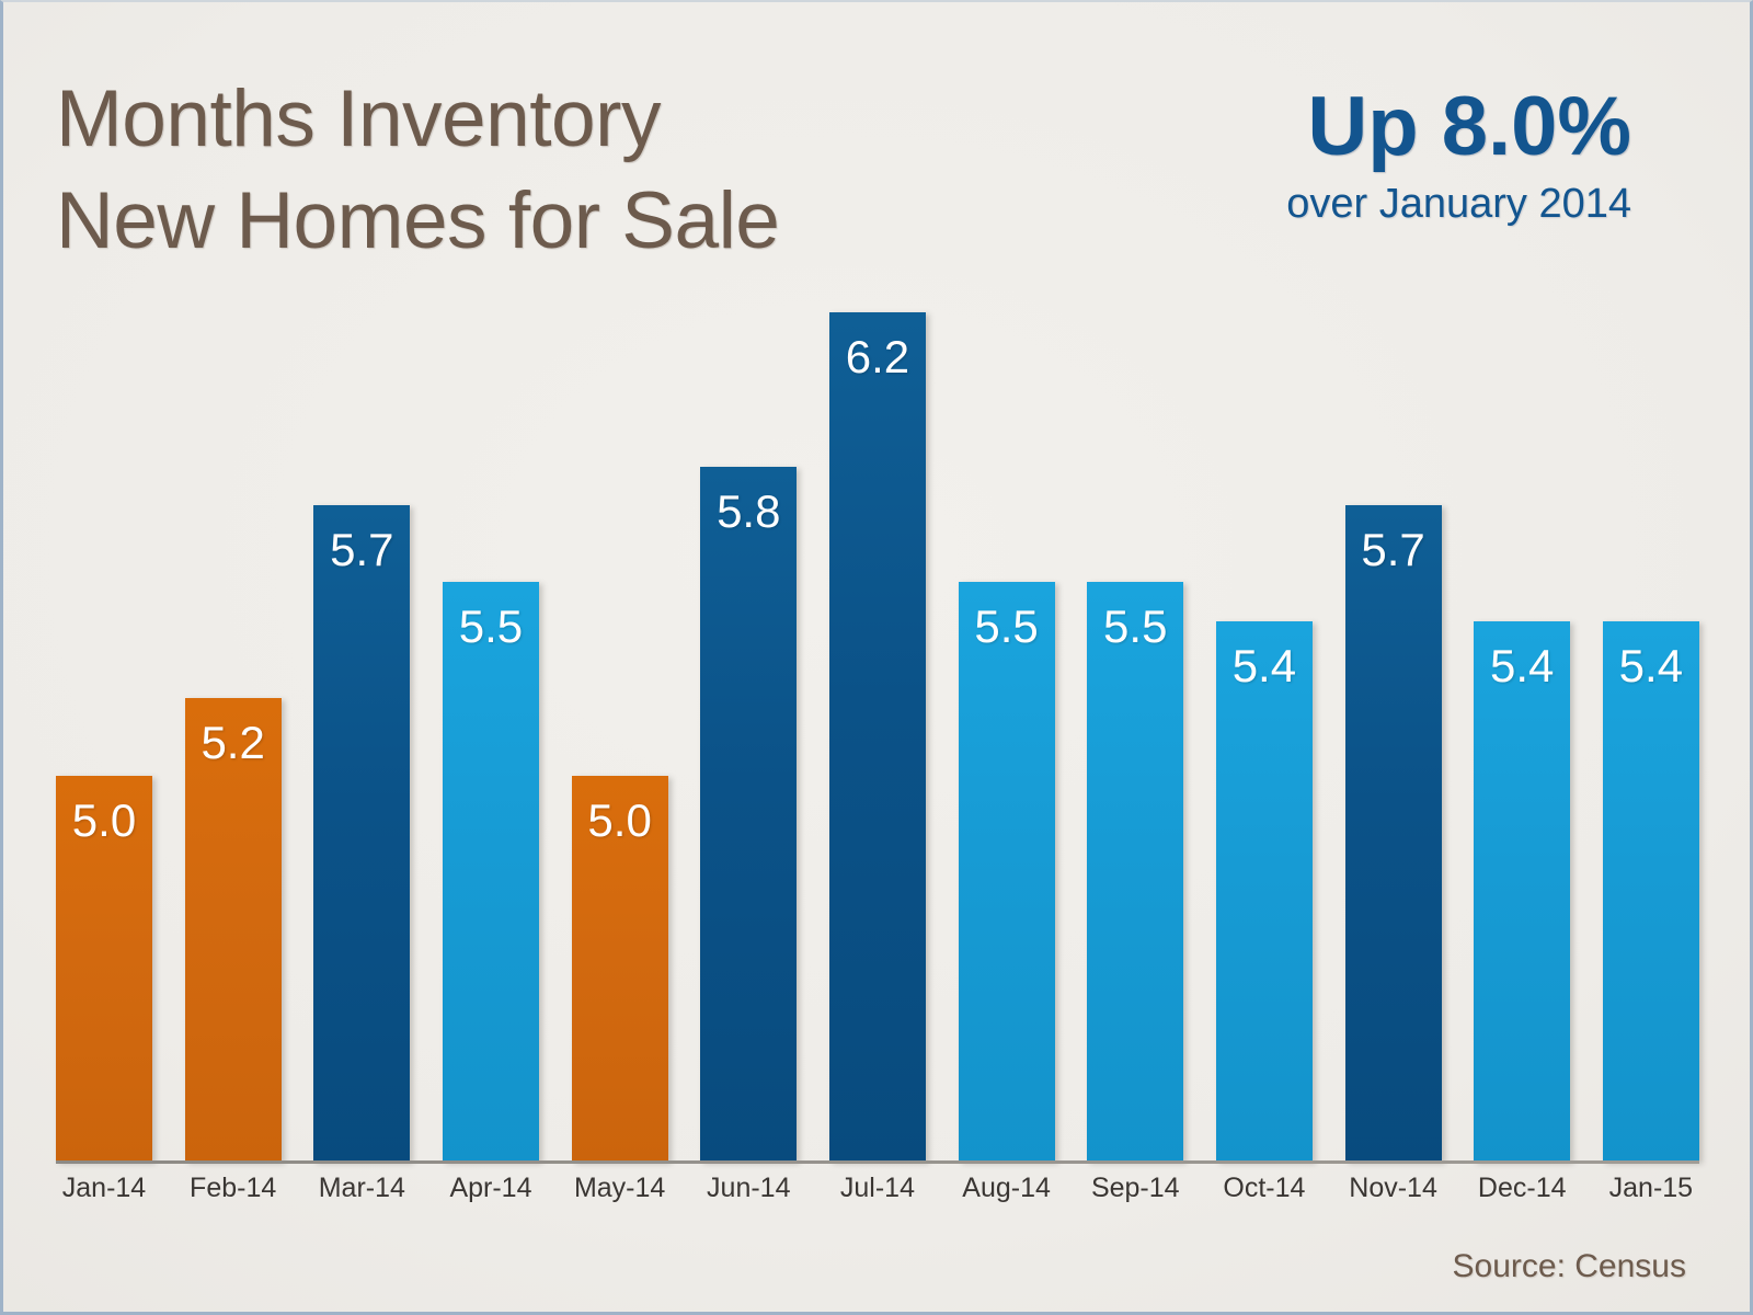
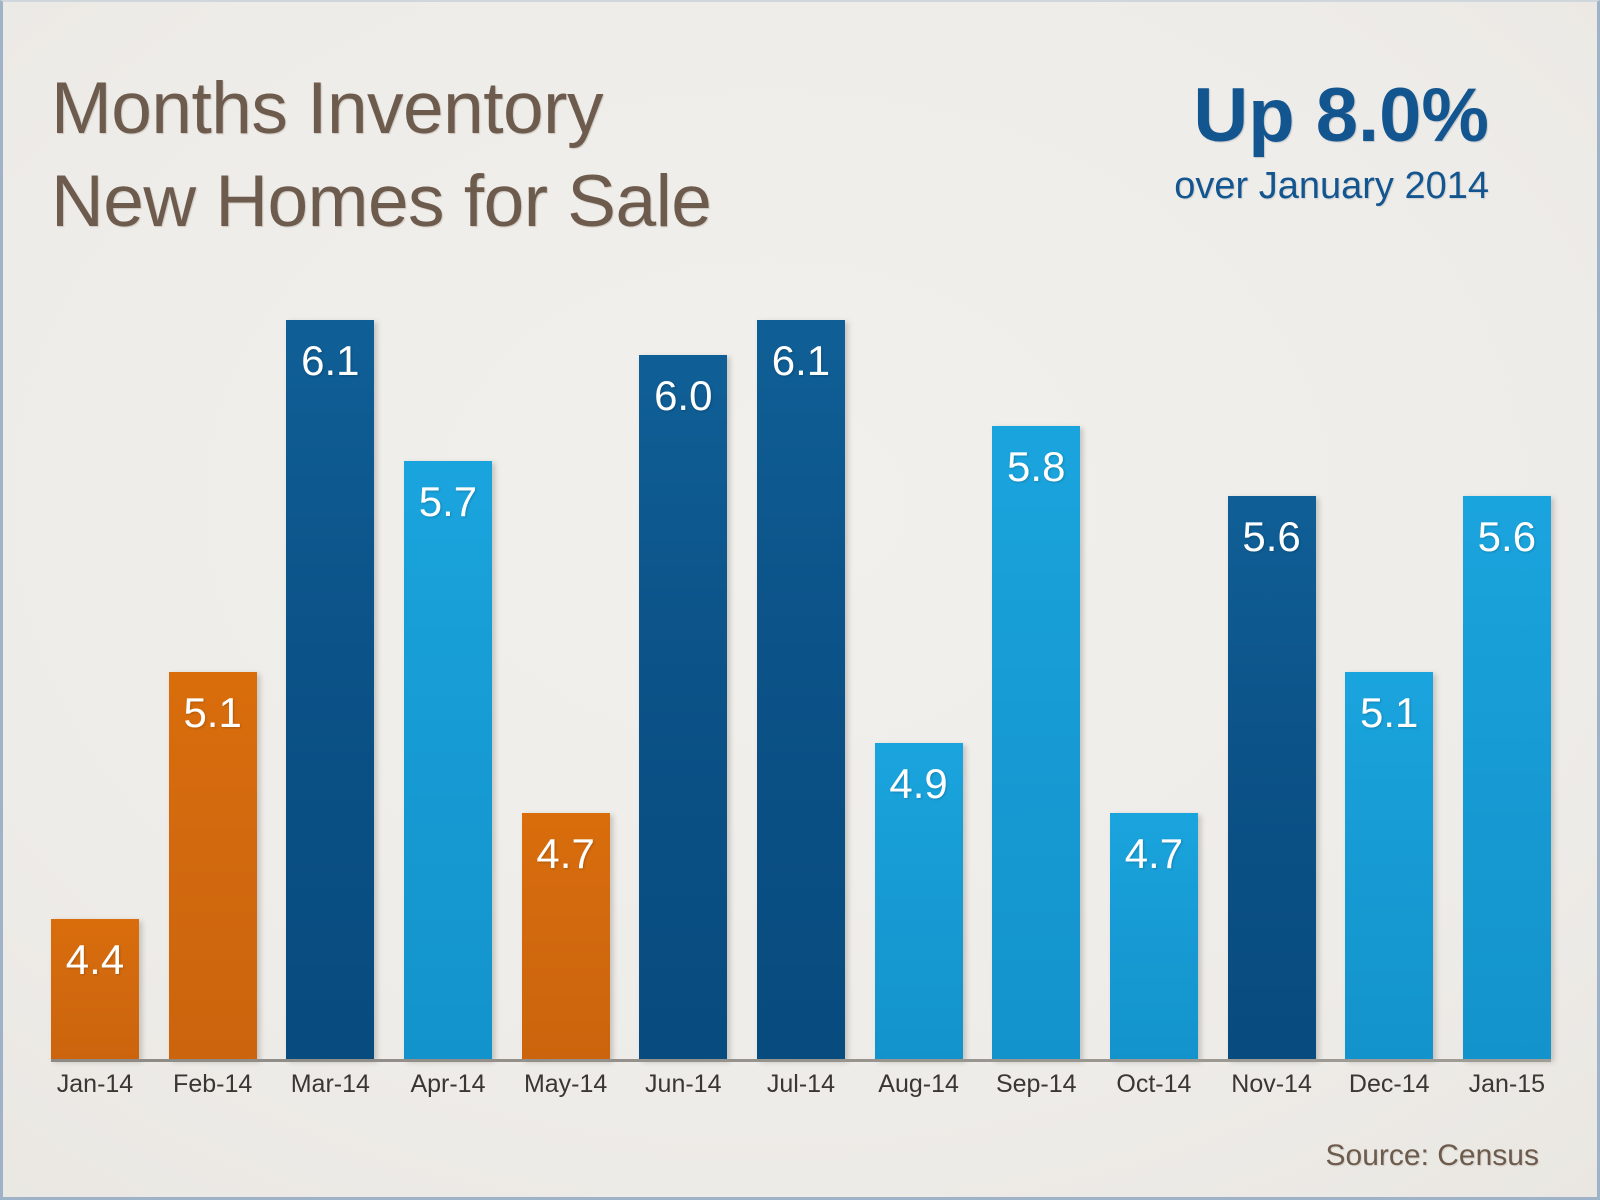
Jan-14: 5.0 -> 4.4
Feb-14: 5.2 -> 5.1
Mar-14: 5.7 -> 6.1
Apr-14: 5.5 -> 5.7
May-14: 5.0 -> 4.7
Jun-14: 5.8 -> 6.0
Jul-14: 6.2 -> 6.1
Aug-14: 5.5 -> 4.9
Sep-14: 5.5 -> 5.8
Oct-14: 5.4 -> 4.7
Nov-14: 5.7 -> 5.6
Dec-14: 5.4 -> 5.1
Jan-15: 5.4 -> 5.6
